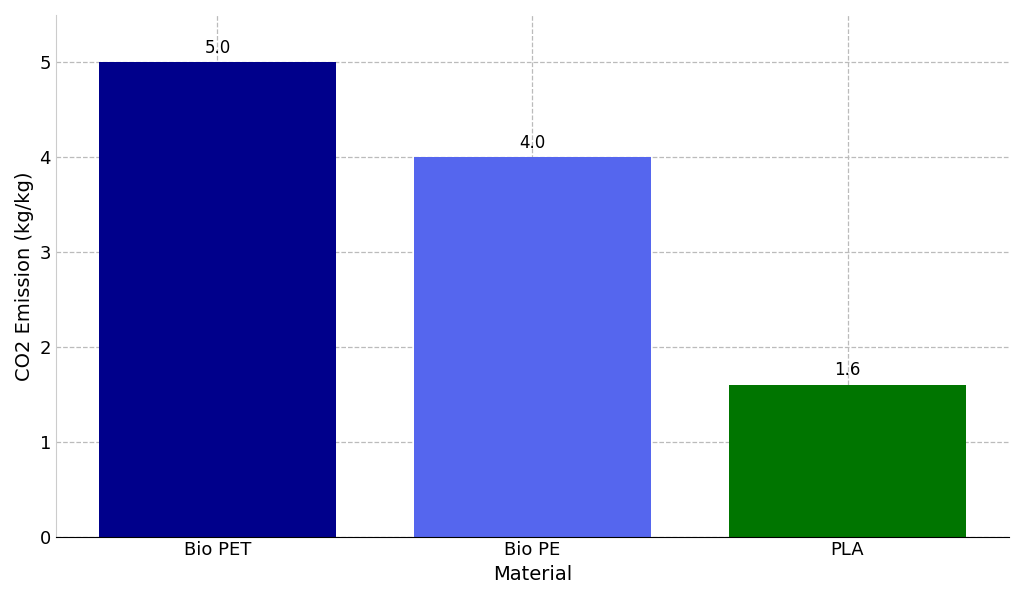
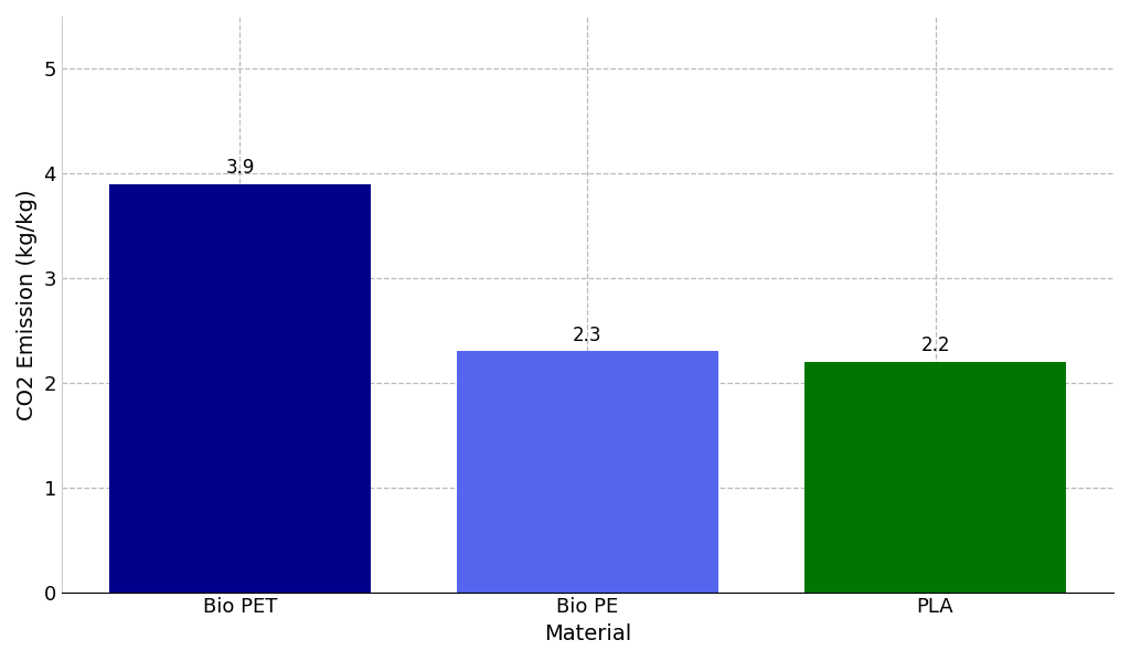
Bio PET: 5.0 -> 3.9
Bio PE: 4.0 -> 2.3
PLA: 1.6 -> 2.2
